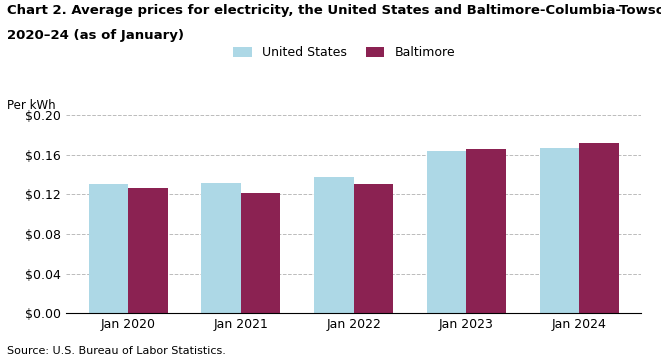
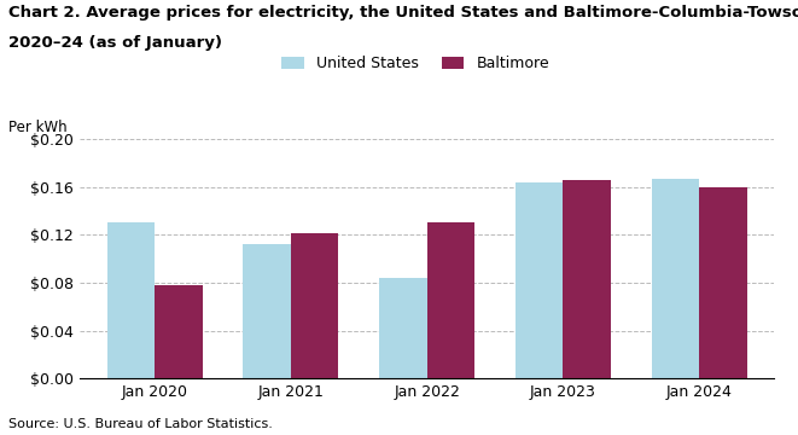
Baltimore/Jan 2020: $0.126 -> $0.078
United States/Jan 2021: $0.132 -> $0.112
United States/Jan 2022: $0.138 -> $0.084
Baltimore/Jan 2024: $0.172 -> $0.160
